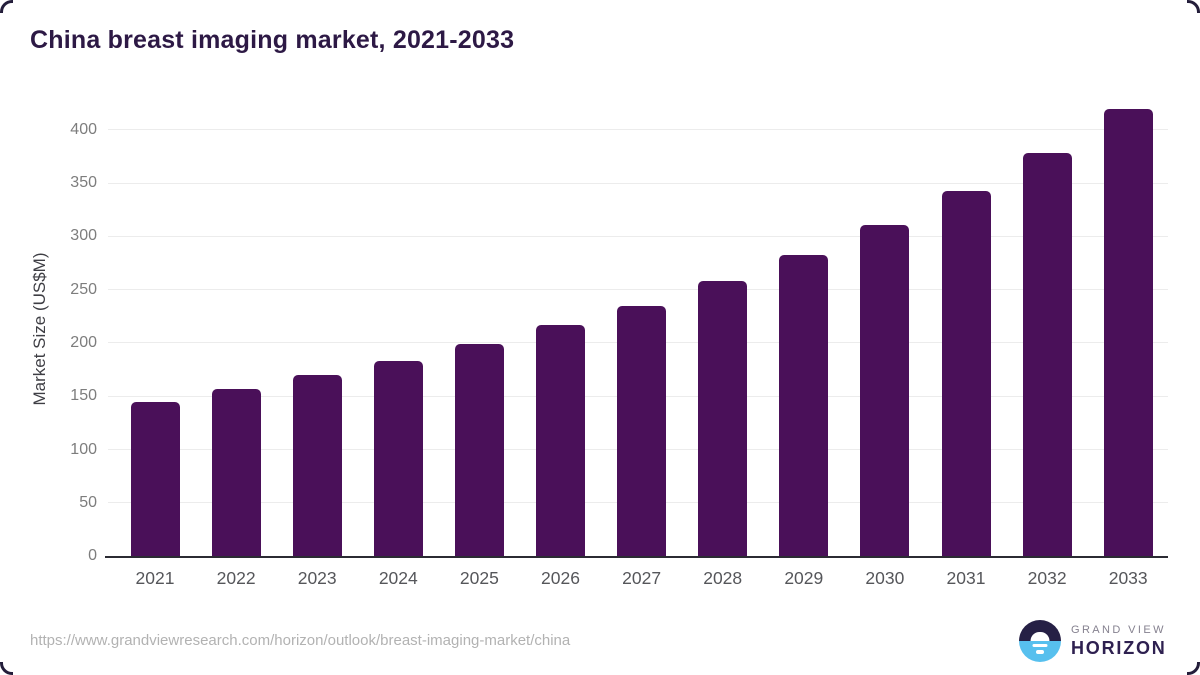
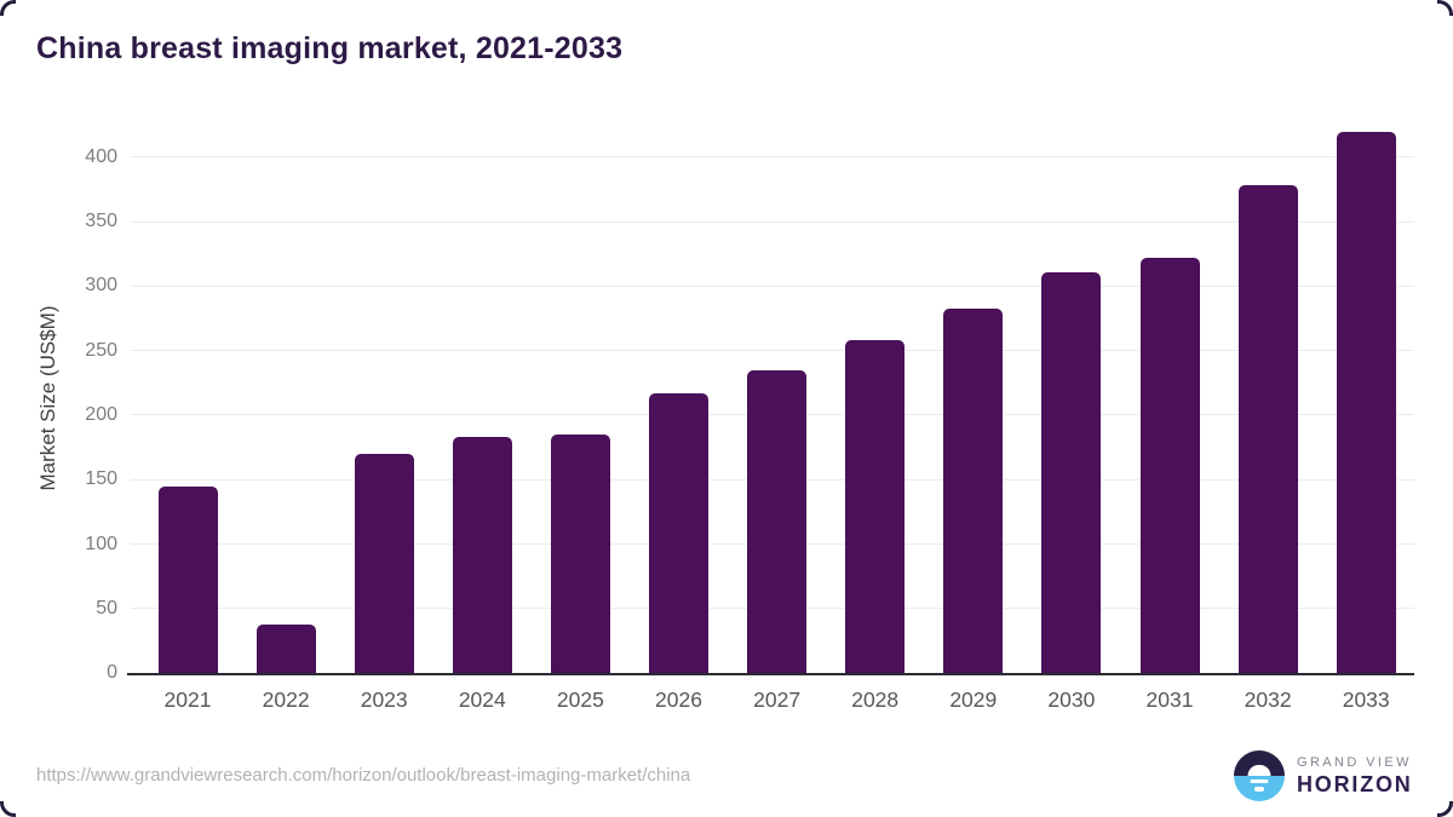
2022: 157 -> 38
2025: 199 -> 185
2031: 343 -> 322
